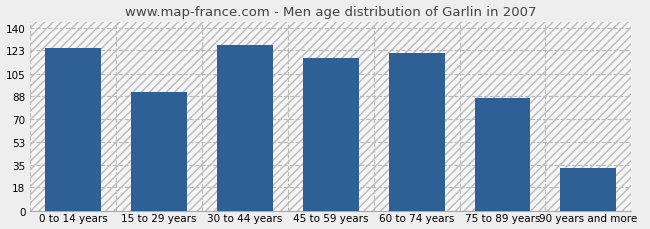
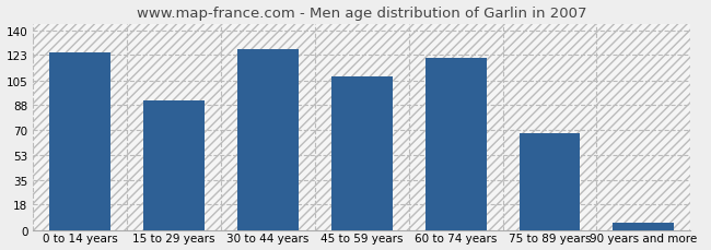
45 to 59 years: 117 -> 108
75 to 89 years: 86 -> 68
90 years and more: 33 -> 5
